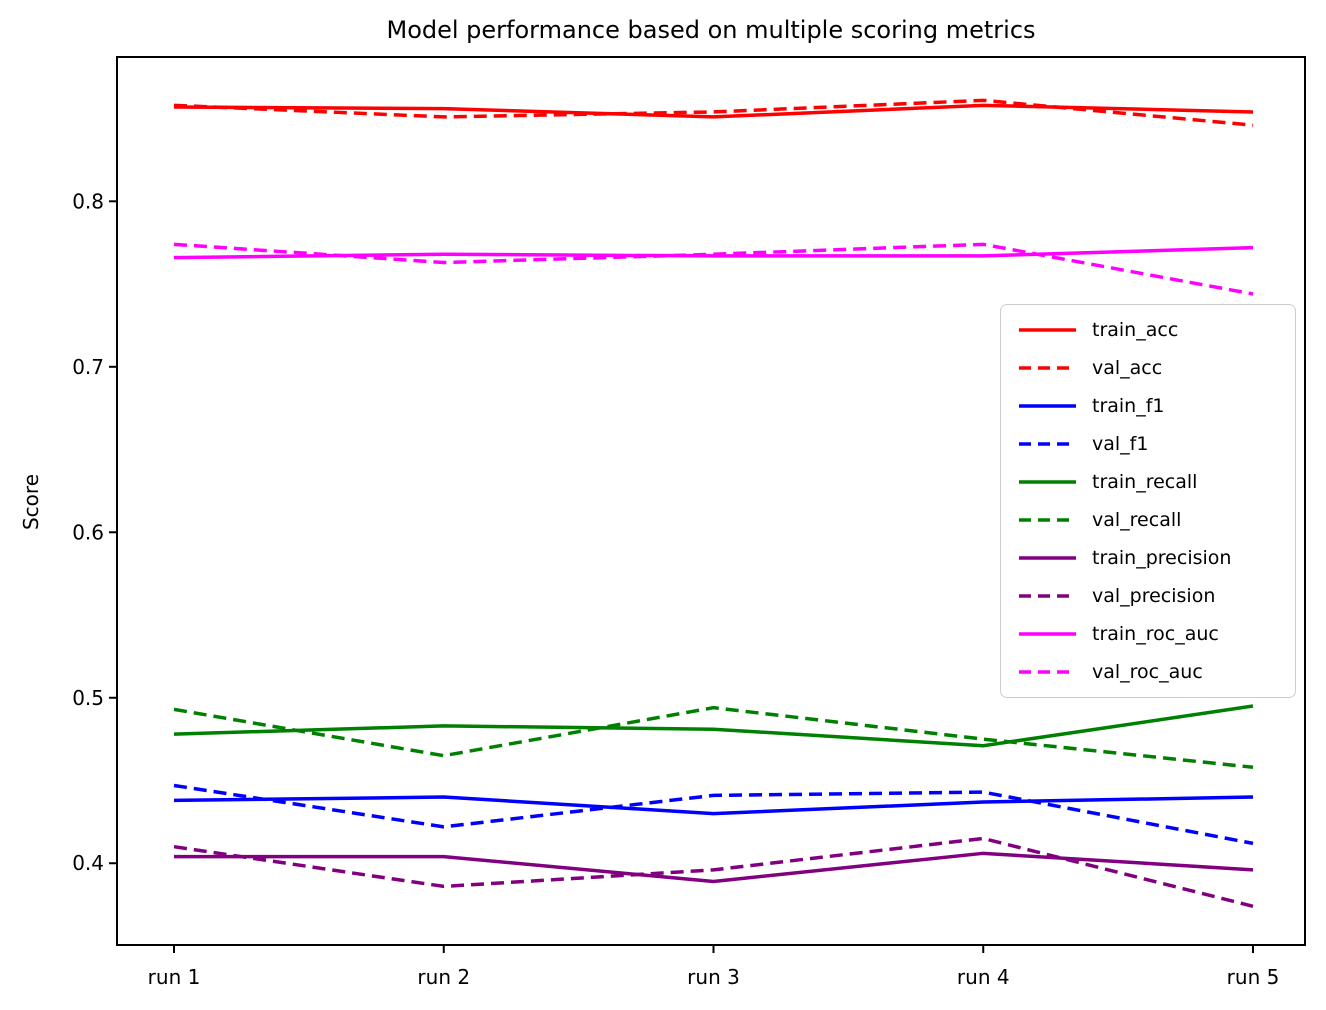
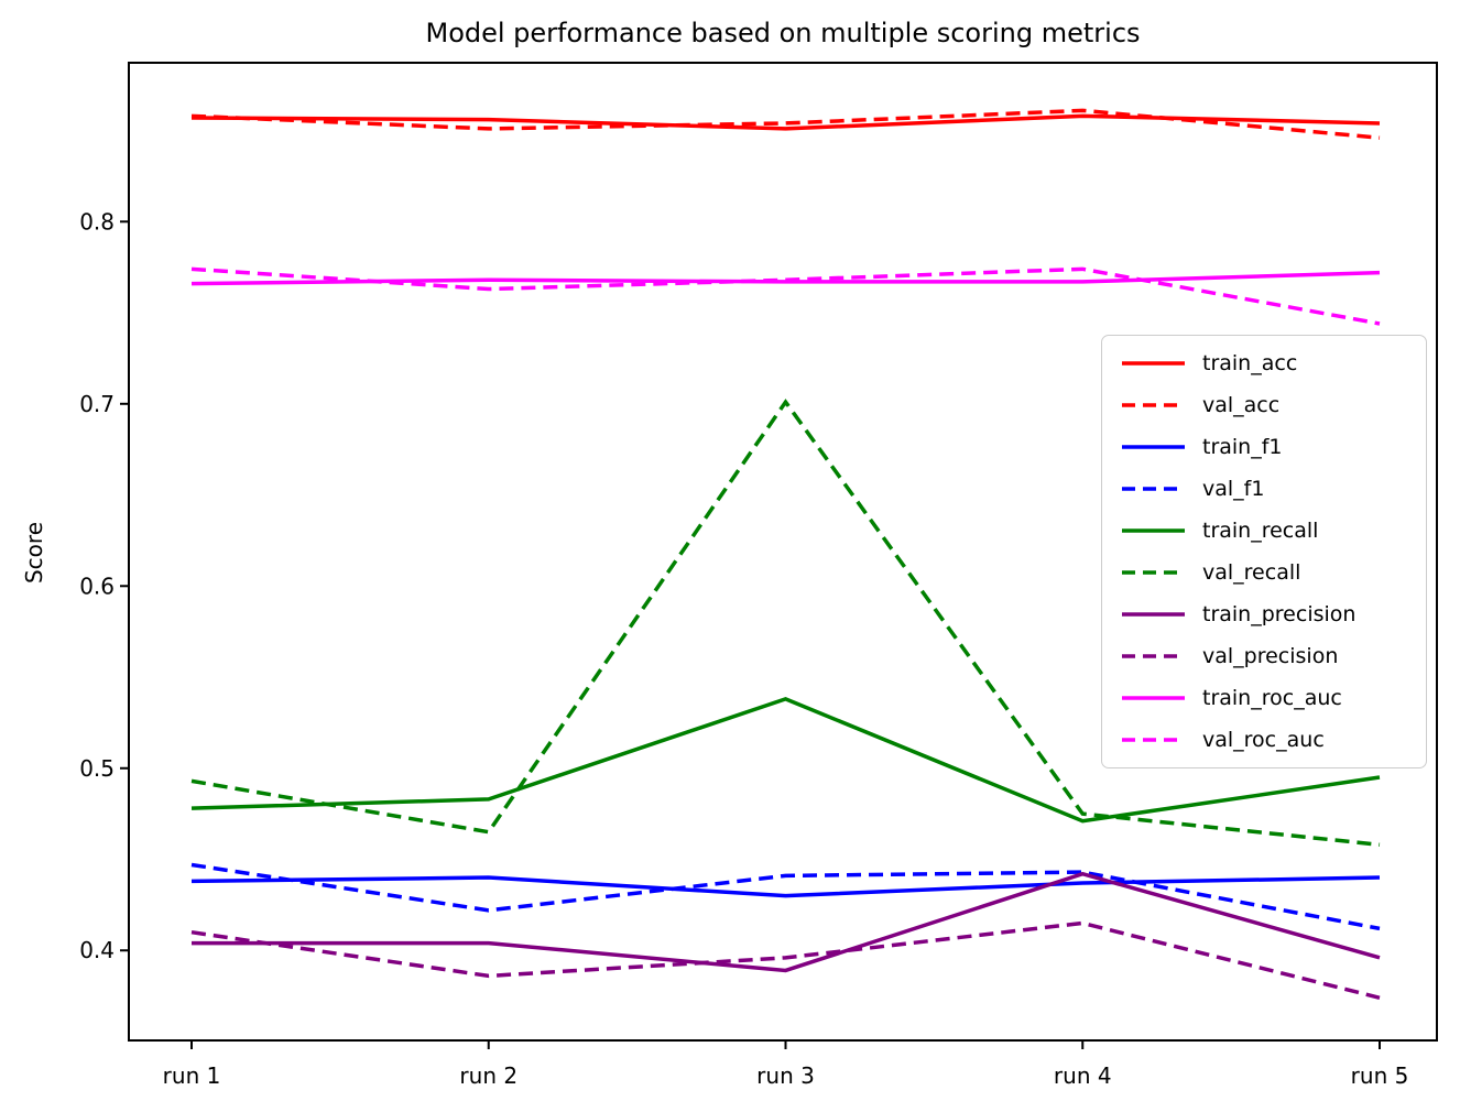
train_recall/run 3: 0.481 -> 0.538
val_recall/run 3: 0.494 -> 0.701
train_precision/run 4: 0.406 -> 0.442
